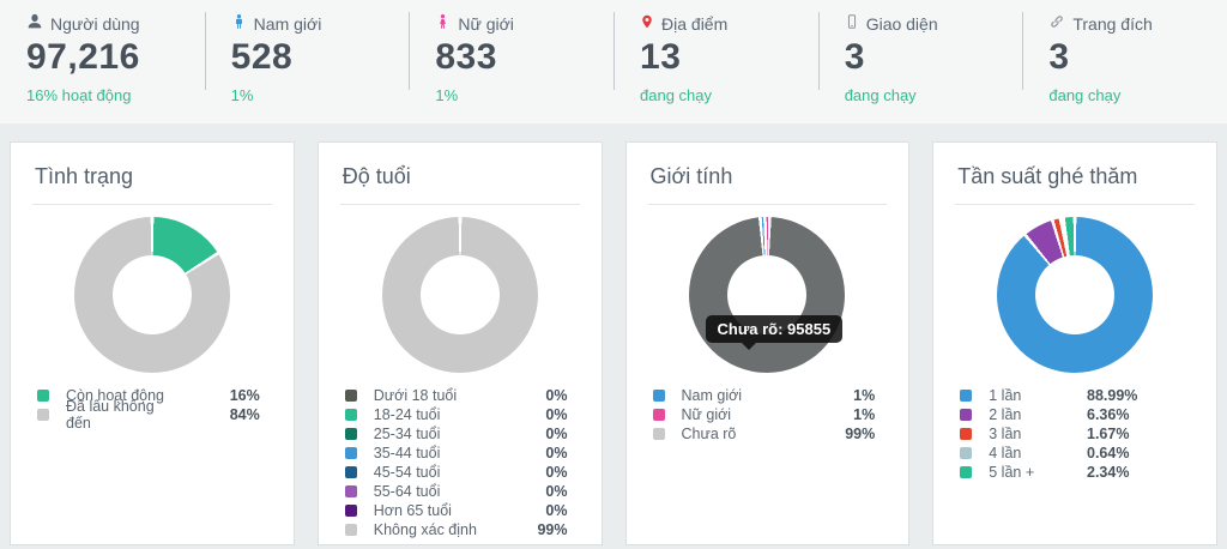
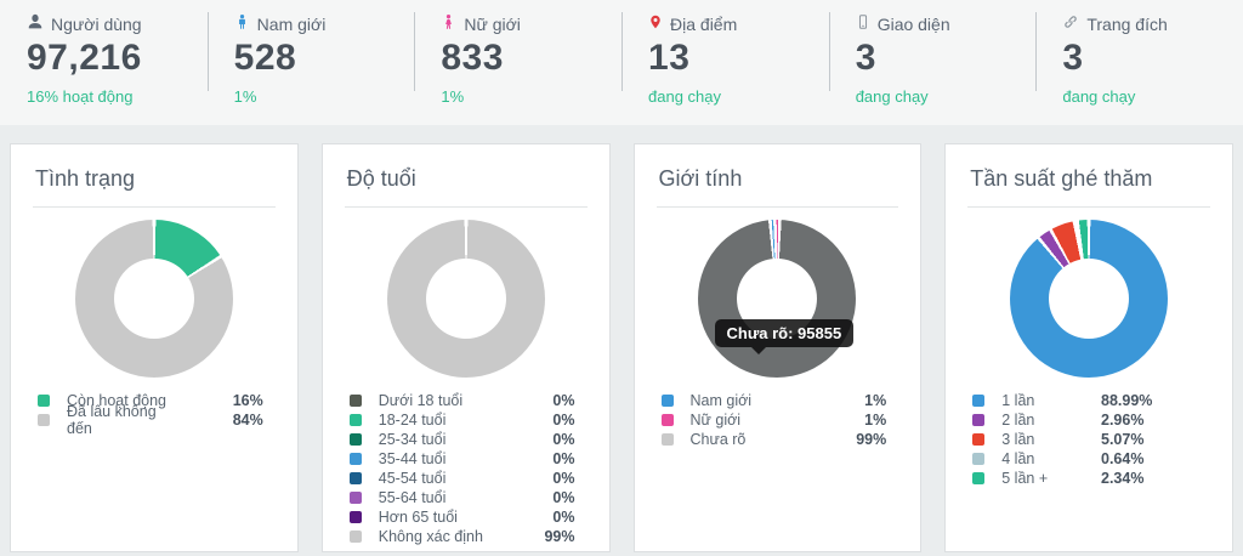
Tần suất ghé thăm/2 lần: 6.36% -> 2.96%
Tần suất ghé thăm/3 lần: 1.67% -> 5.07%
